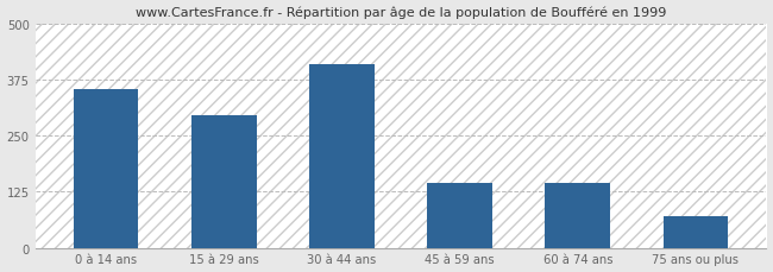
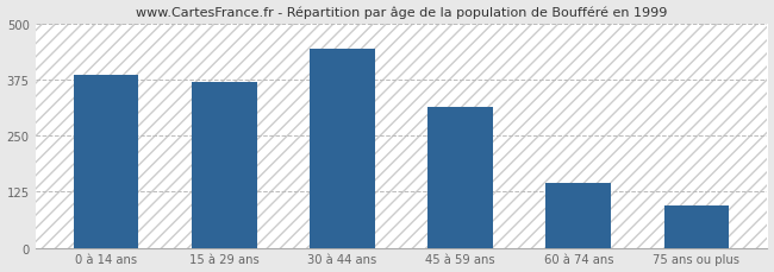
0 à 14 ans: 355 -> 385
15 à 29 ans: 295 -> 370
30 à 44 ans: 410 -> 443
45 à 59 ans: 145 -> 315
75 ans ou plus: 70 -> 95
